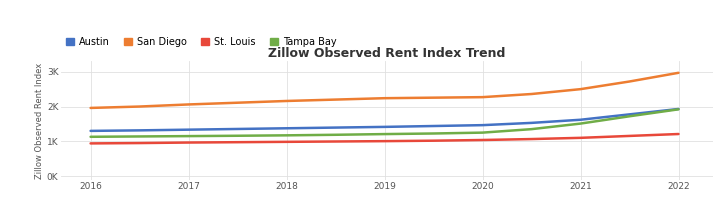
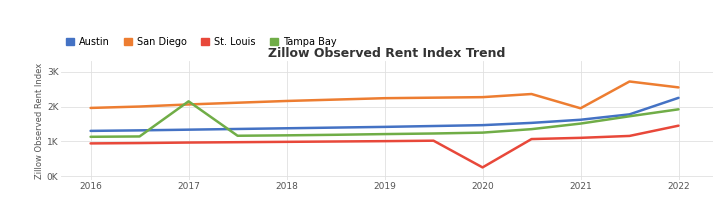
Tampa Bay/2017: 1.15K -> 2.15K
St. Louis/2020: 1.04K -> 0.25K
San Diego/2021: 2.50K -> 1.95K
Austin/2022: 1.93K -> 2.25K
San Diego/2022: 2.97K -> 2.55K
St. Louis/2022: 1.21K -> 1.45K
